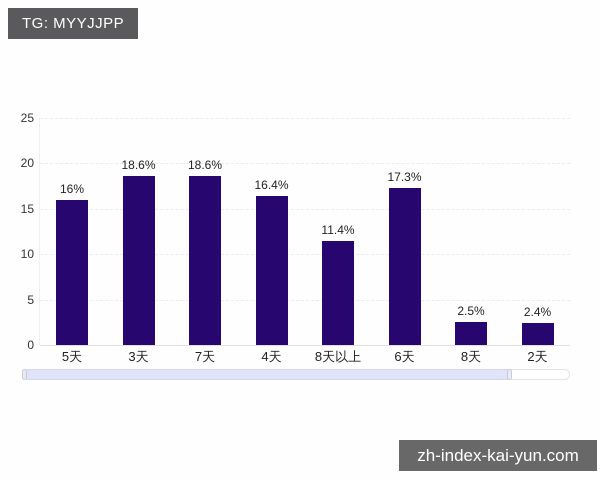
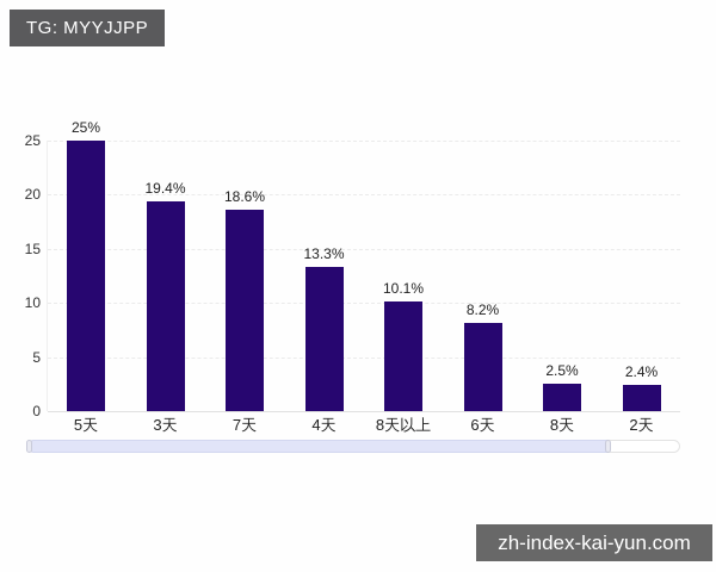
5天: 16% -> 25%
3天: 18.6% -> 19.4%
4天: 16.4% -> 13.3%
8天以上: 11.4% -> 10.1%
6天: 17.3% -> 8.2%
